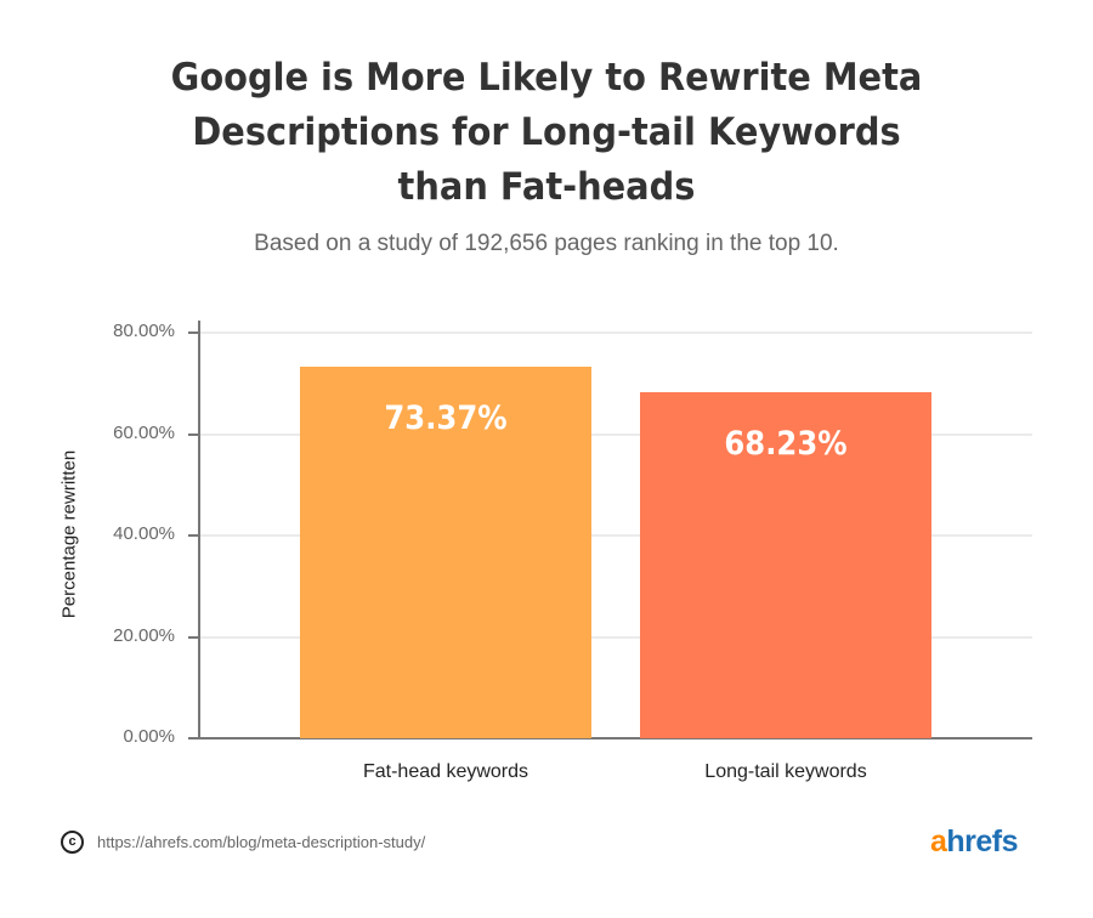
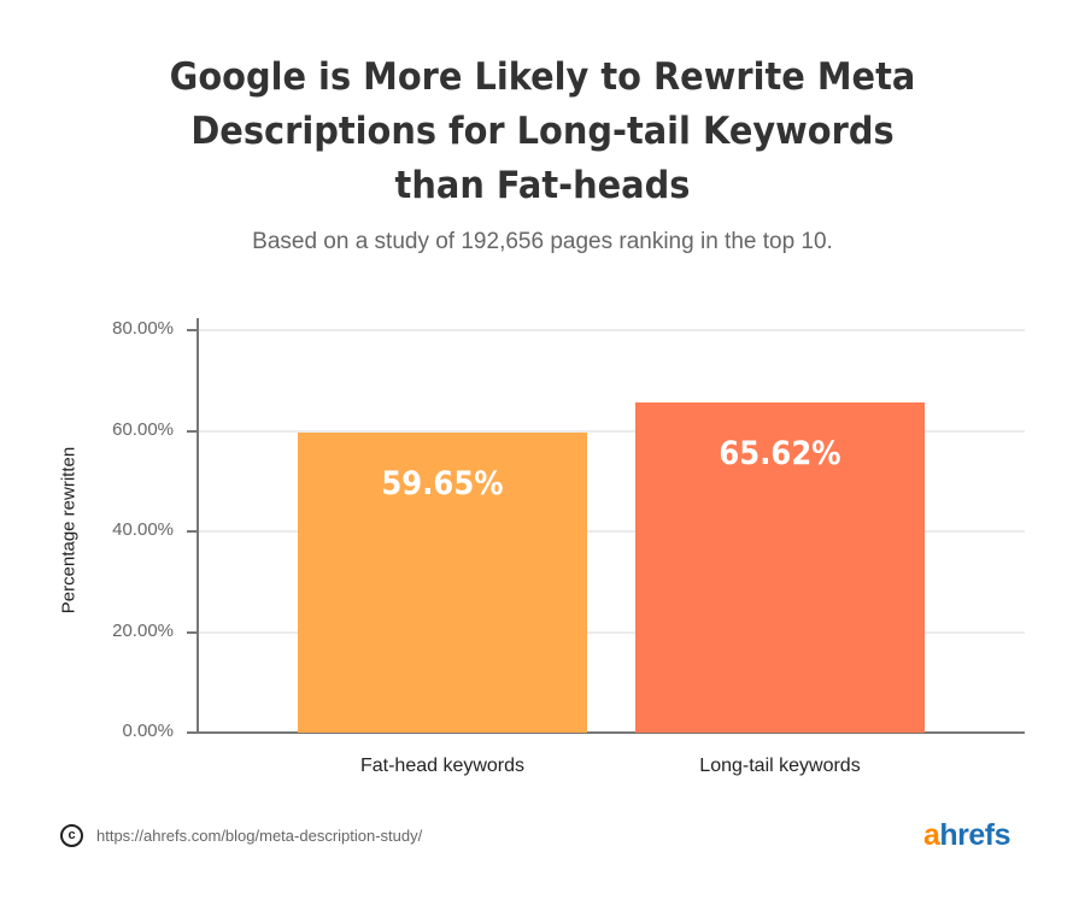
Fat-head keywords: 73.37% -> 59.65%
Long-tail keywords: 68.23% -> 65.62%
